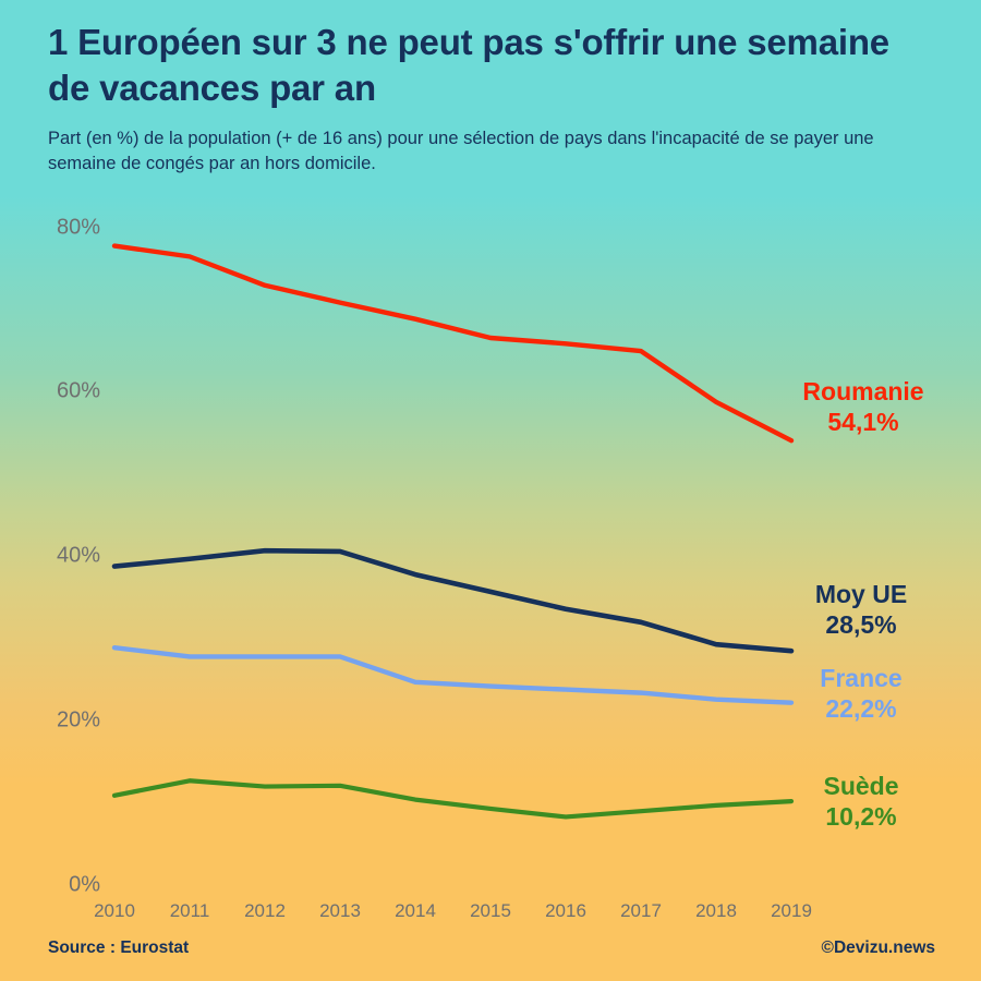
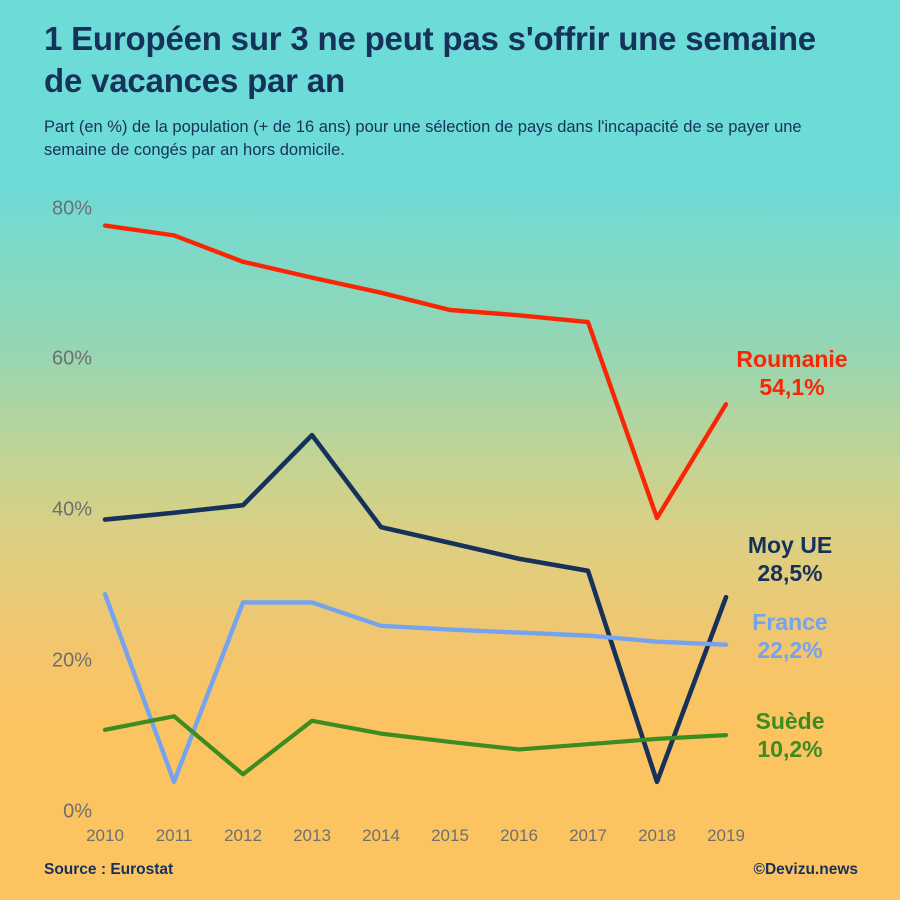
France/2011: 28% -> 4%
Suède/2012: 12% -> 5%
Moy UE/2013: 41% -> 50%
Roumanie/2018: 59% -> 39%
Moy UE/2018: 29% -> 4%
